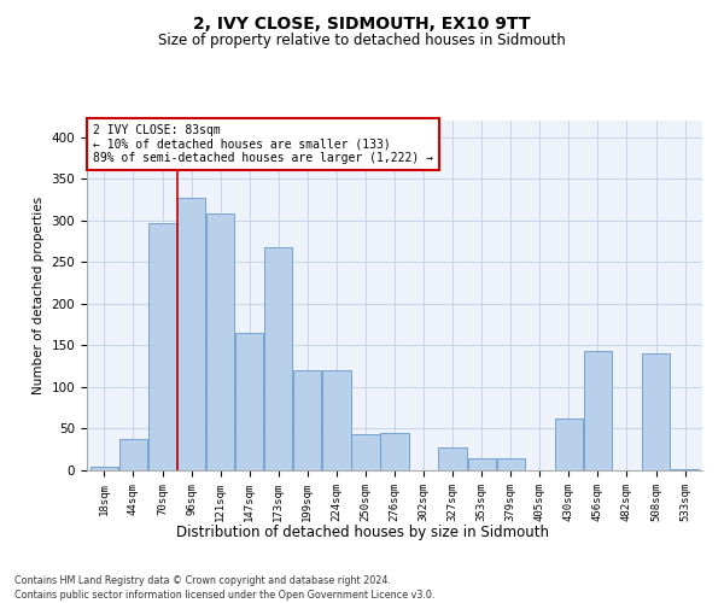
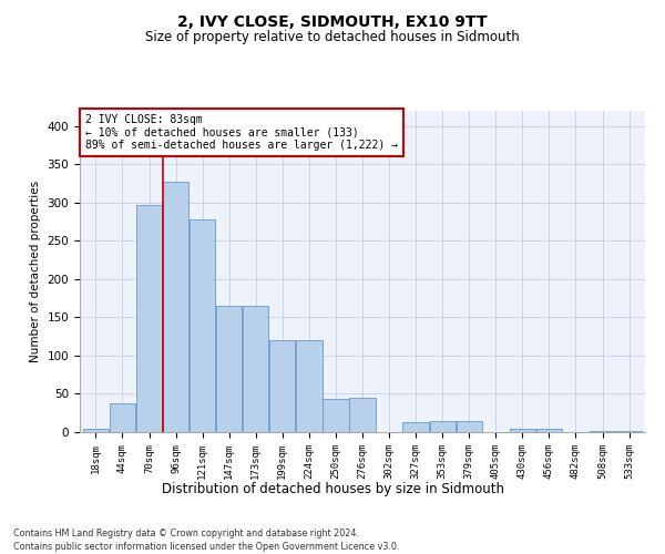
121sqm: 308 -> 278
173sqm: 268 -> 165
327sqm: 28 -> 13
430sqm: 62 -> 4
456sqm: 144 -> 5
508sqm: 140 -> 1
